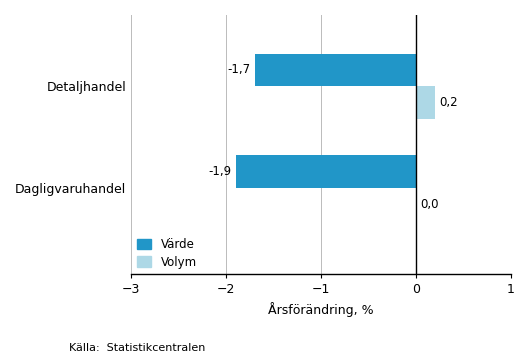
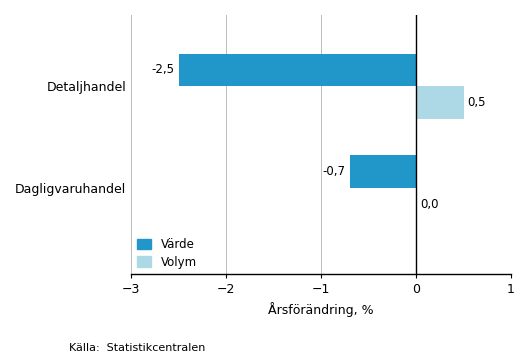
Värde/Detaljhandel: -1,7 -> -2,5
Volym/Detaljhandel: 0,2 -> 0,5
Värde/Dagligvaruhandel: -1,9 -> -0,7
